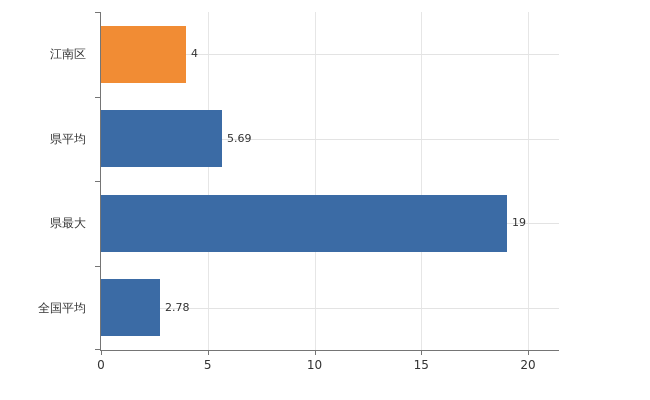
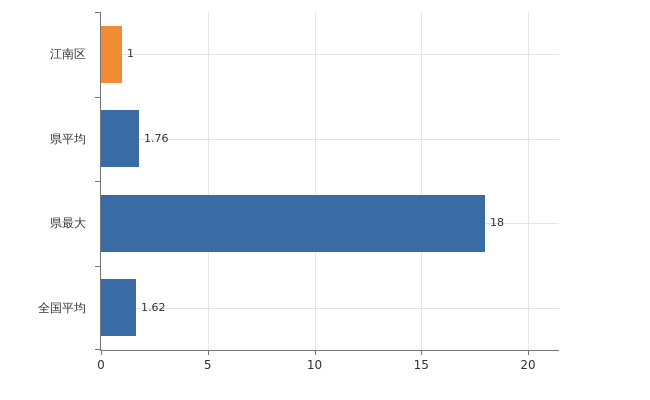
江南区: 4 -> 1
県平均: 5.69 -> 1.76
県最大: 19 -> 18
全国平均: 2.78 -> 1.62
